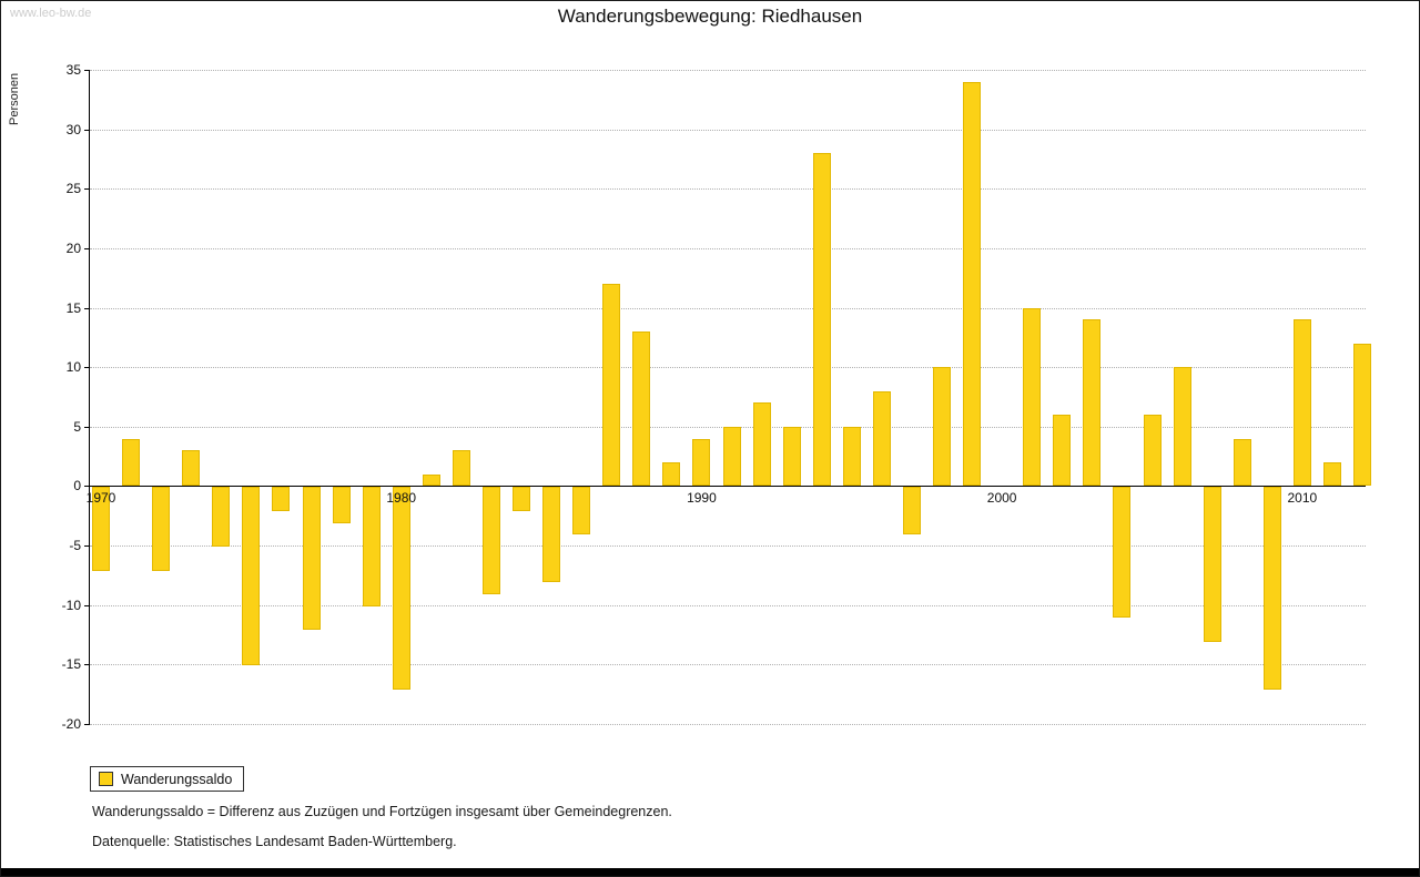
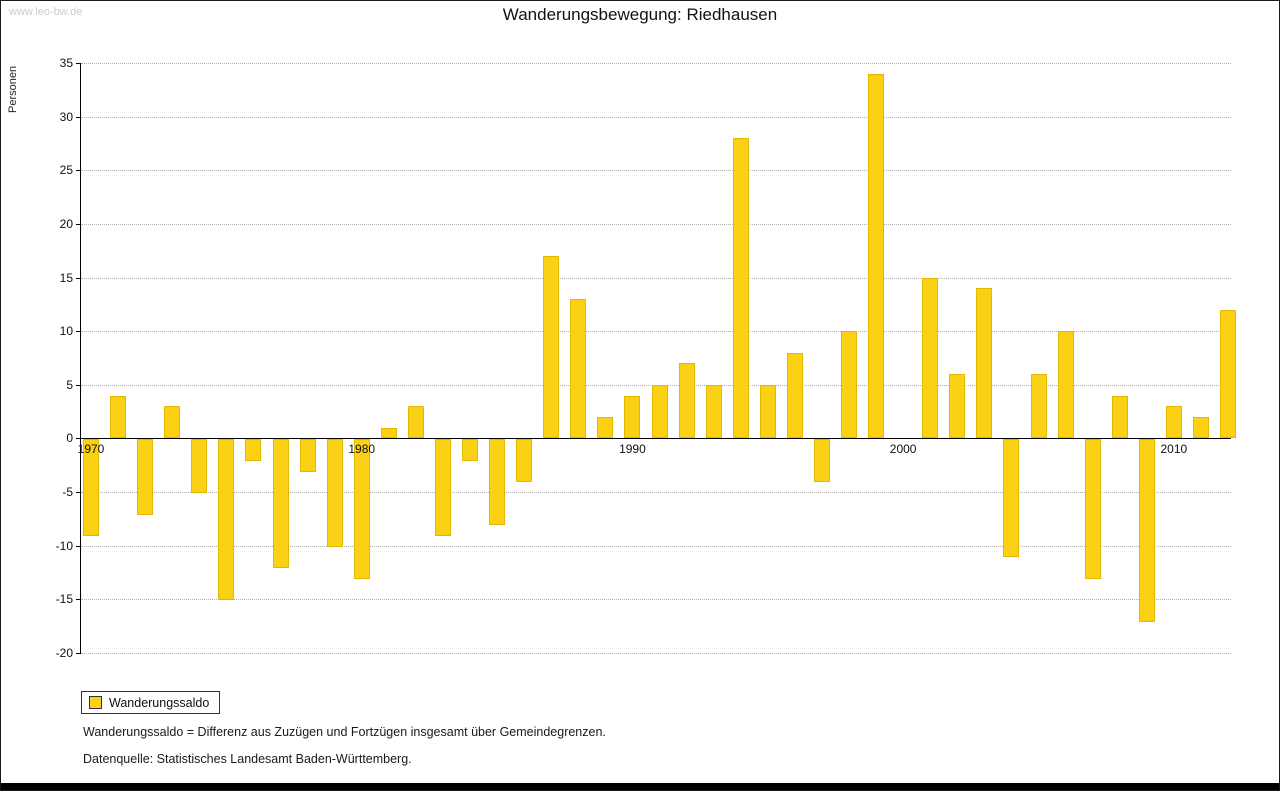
1970: -7 -> -9
1980: -17 -> -13
2010: 14 -> 3
